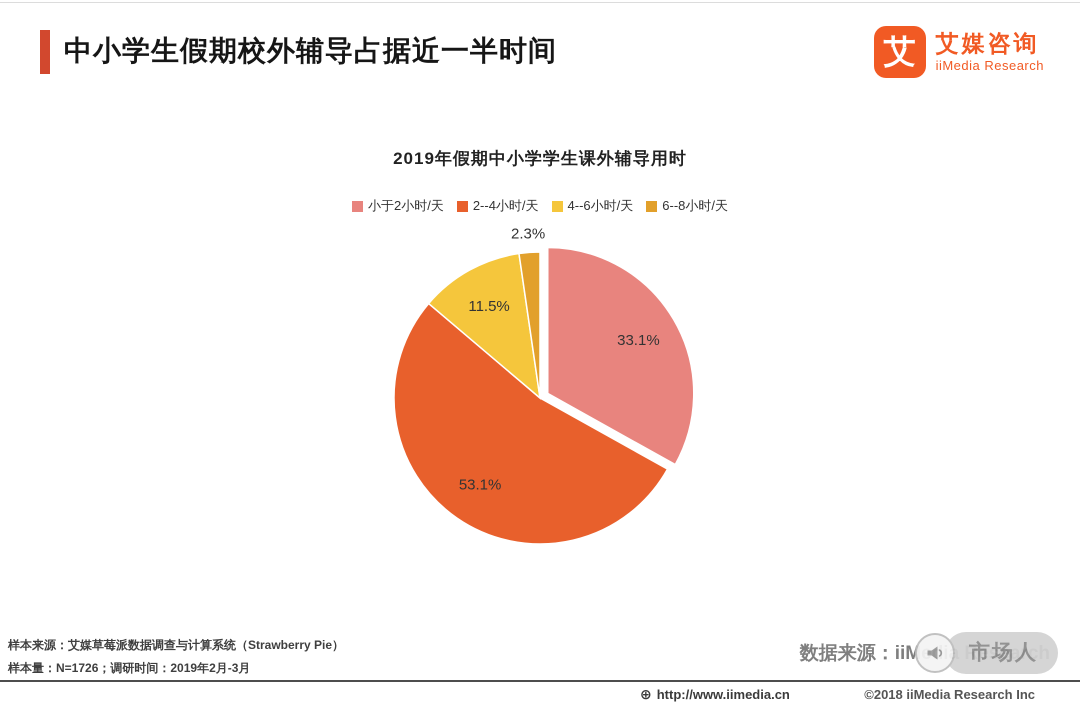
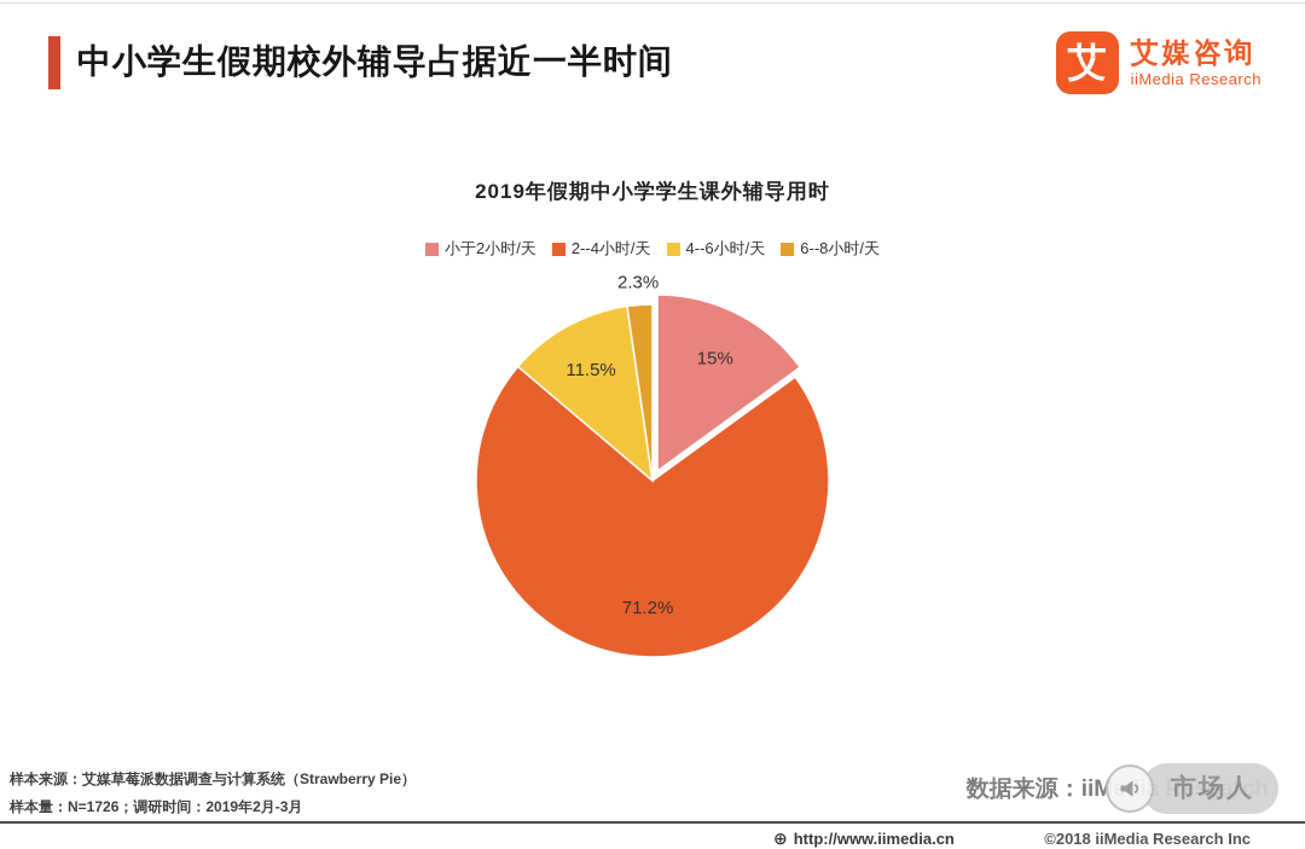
小于2小时/天: 33.1% -> 15%
2--4小时/天: 53.1% -> 71.2%
